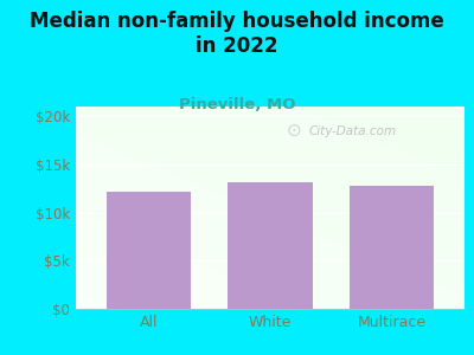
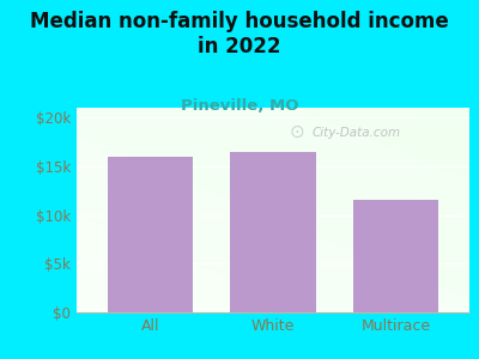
All: $12.2k -> $16.0k
White: $13.2k -> $16.5k
Multirace: $12.8k -> $11.5k
